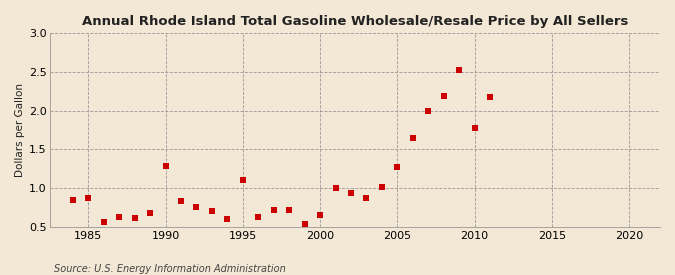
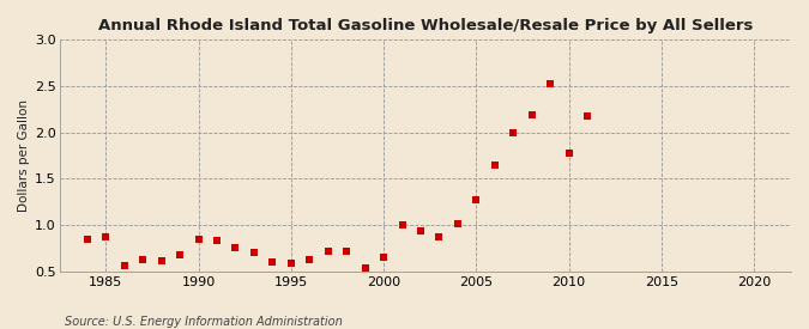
1990: 1.28 -> 0.85
1995: 1.10 -> 0.58
